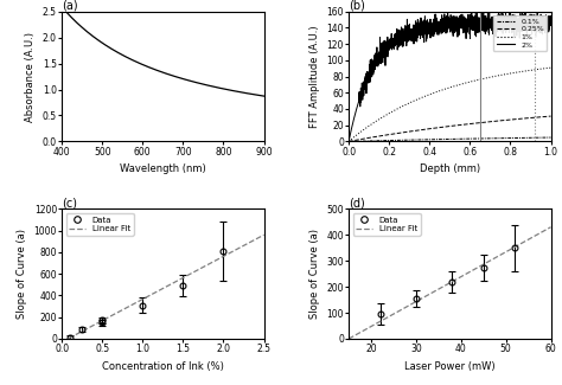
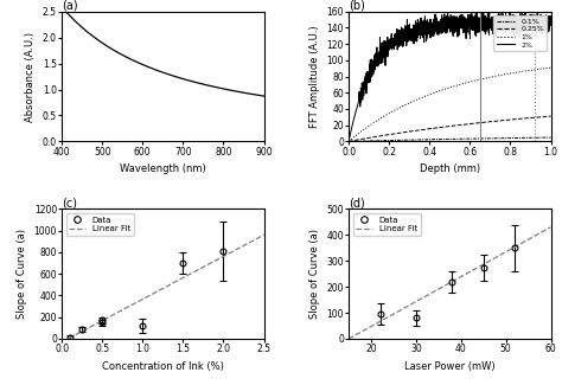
(c)/1.0: 310 -> 120
(c)/1.5: 490 -> 700
(d)/30: 155 -> 80
